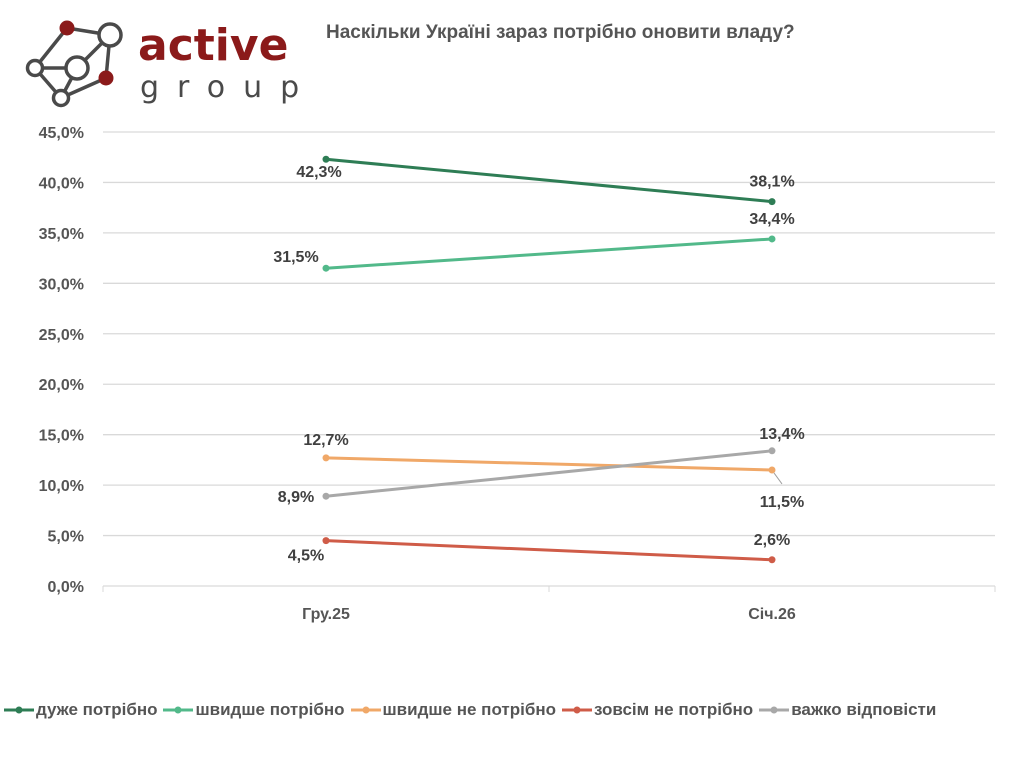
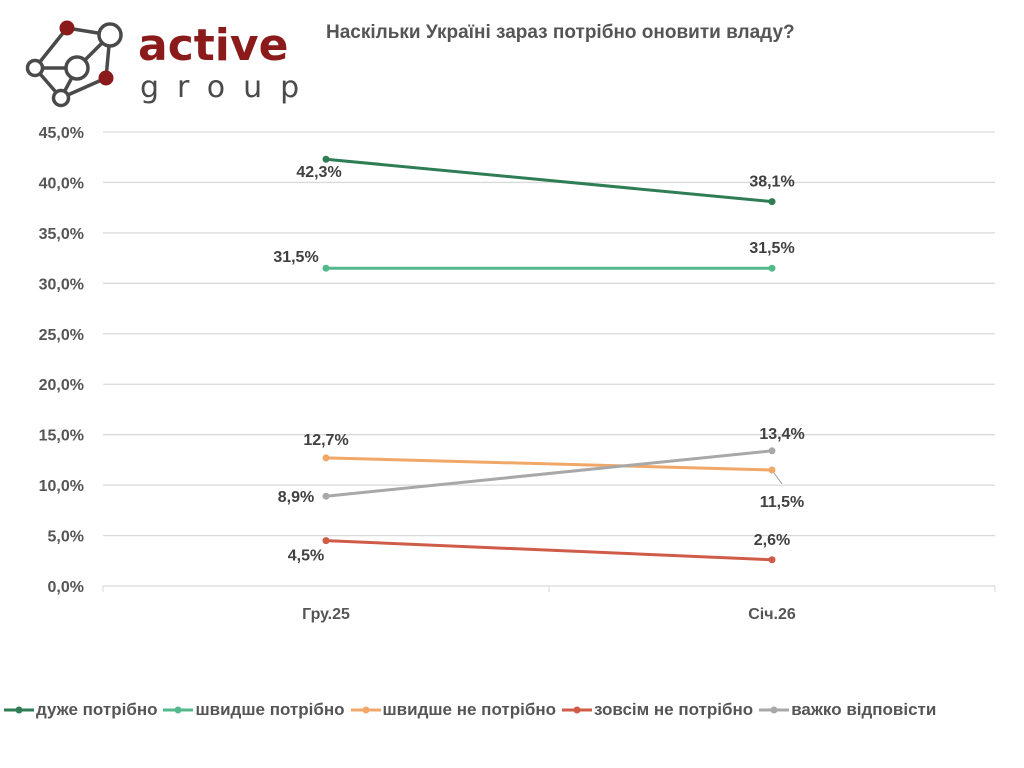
швидше потрібно/Січ.26: 34,4% -> 31,5%
